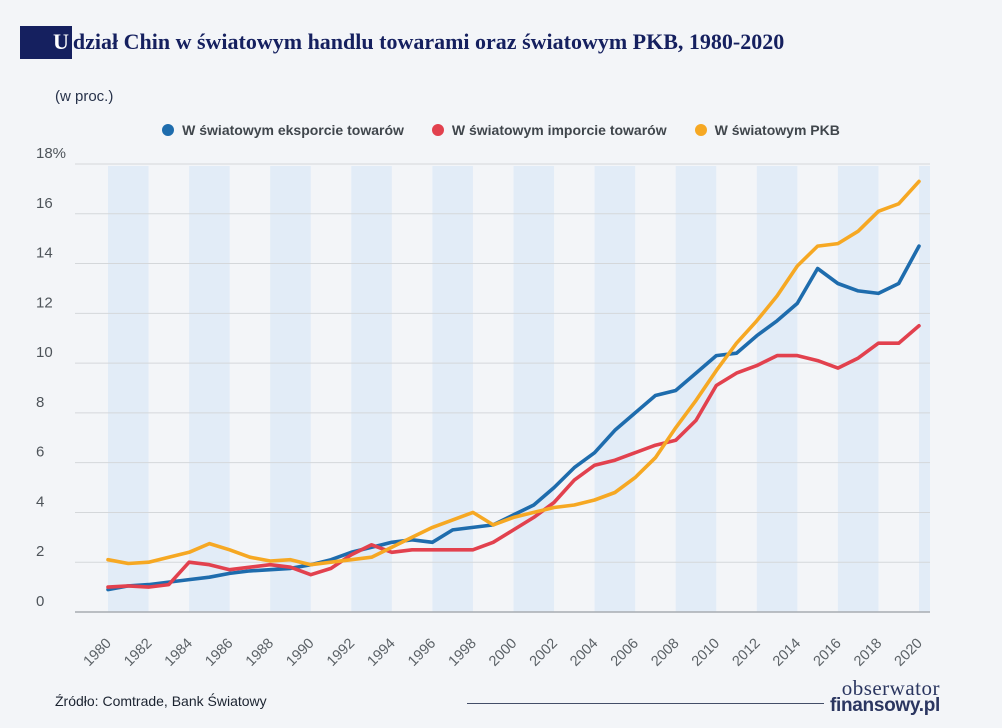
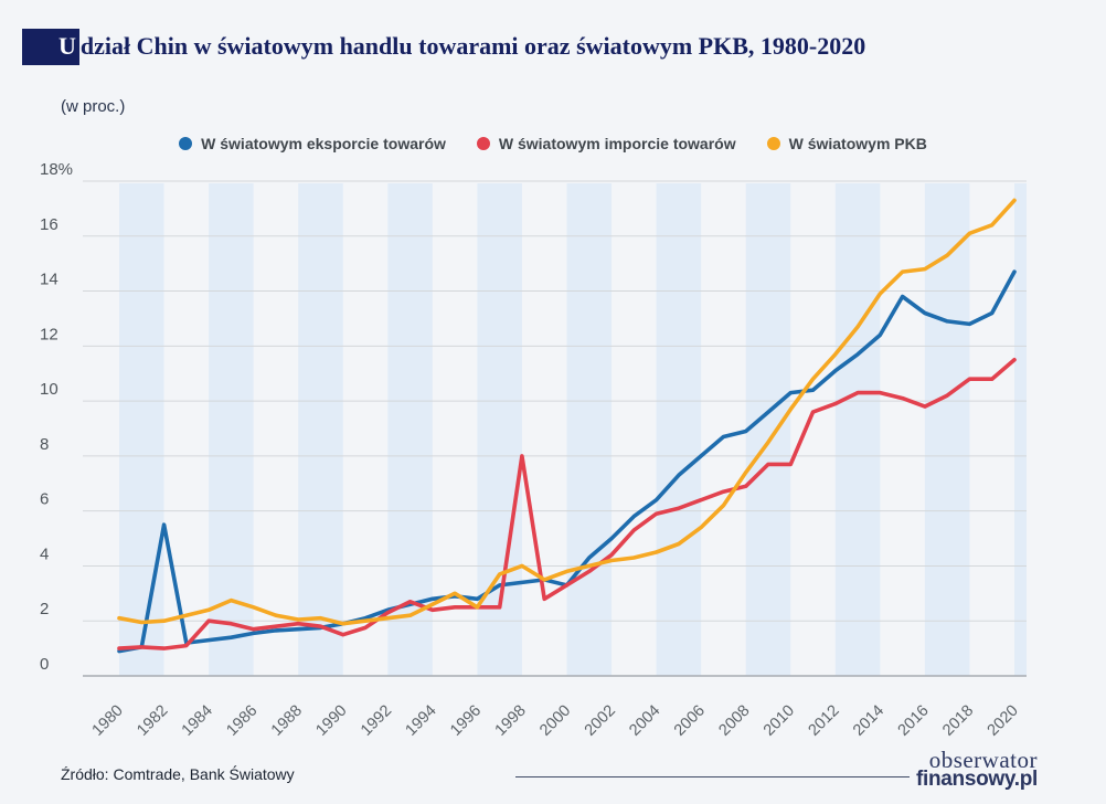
W światowym eksporcie towarów/1982: 1.1% -> 5.5%
W światowym PKB/1996: 3.4% -> 2.5%
W światowym imporcie towarów/1998: 2.5% -> 8.0%
W światowym eksporcie towarów/2000: 3.9% -> 3.3%
W światowym imporcie towarów/2010: 9.1% -> 7.7%
